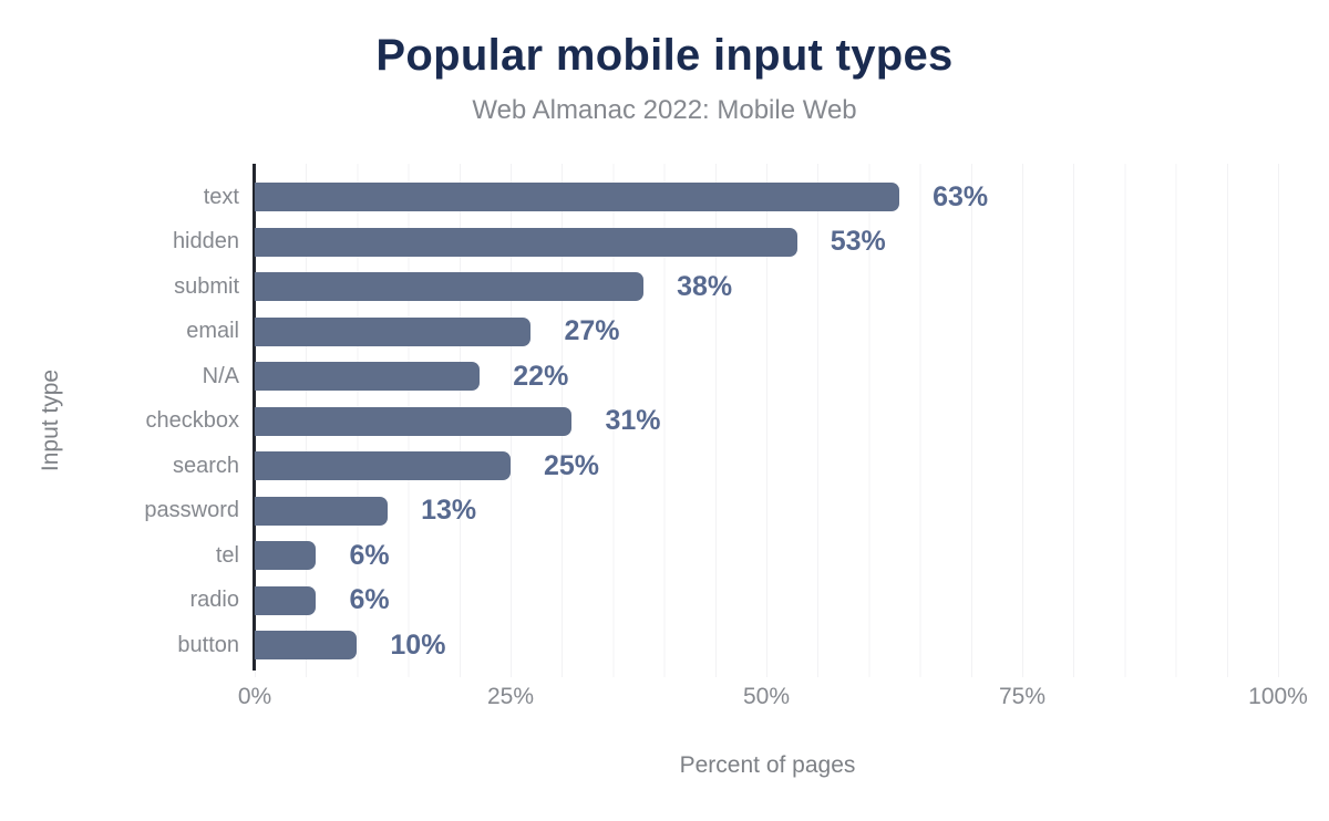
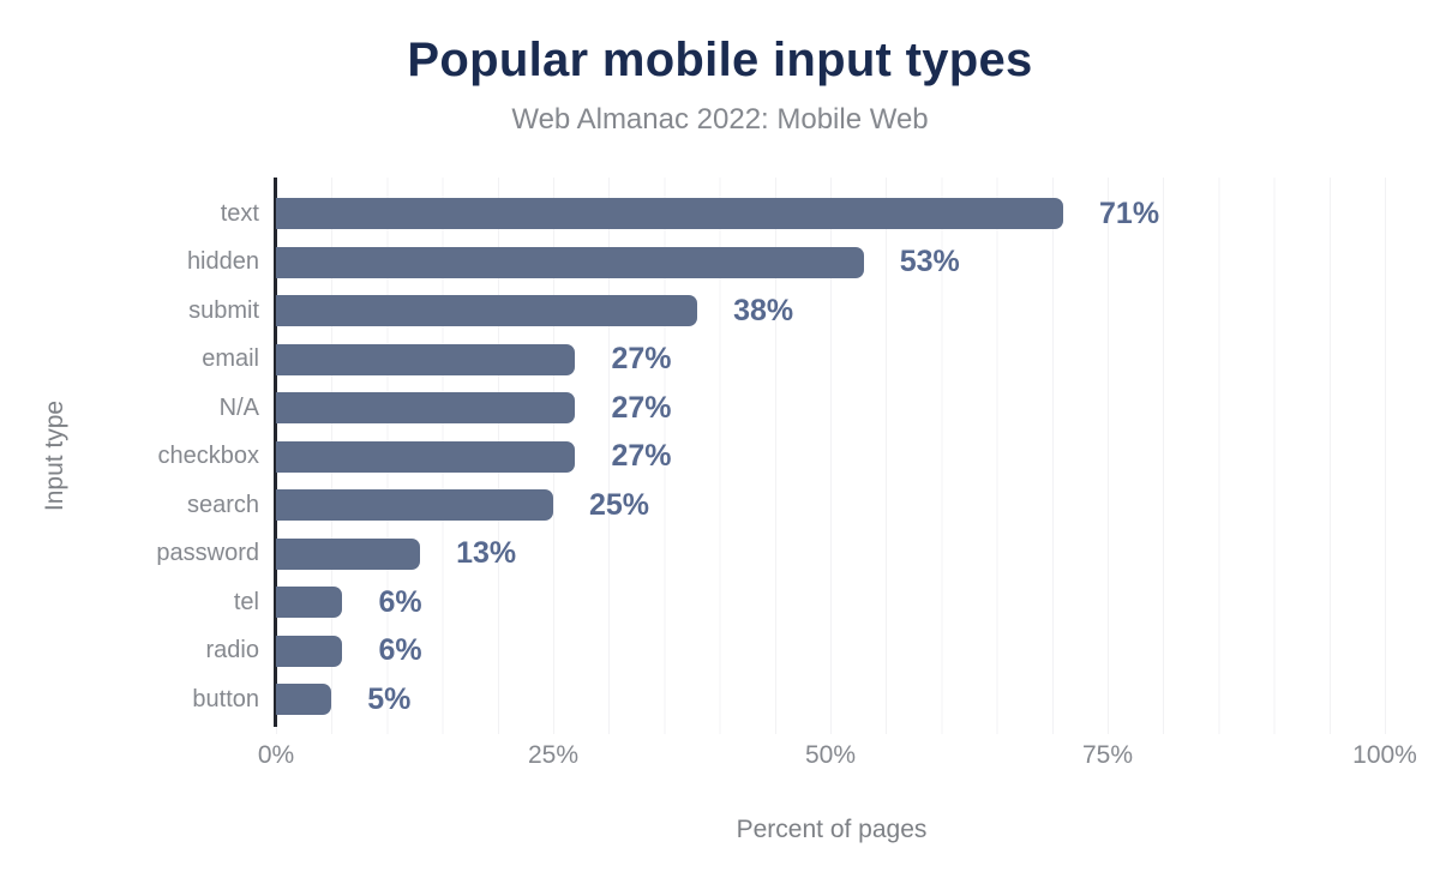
text: 63% -> 71%
N/A: 22% -> 27%
checkbox: 31% -> 27%
button: 10% -> 5%
